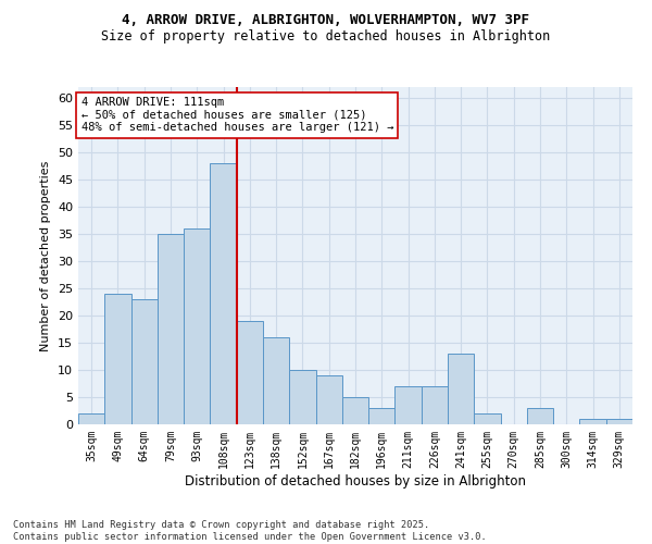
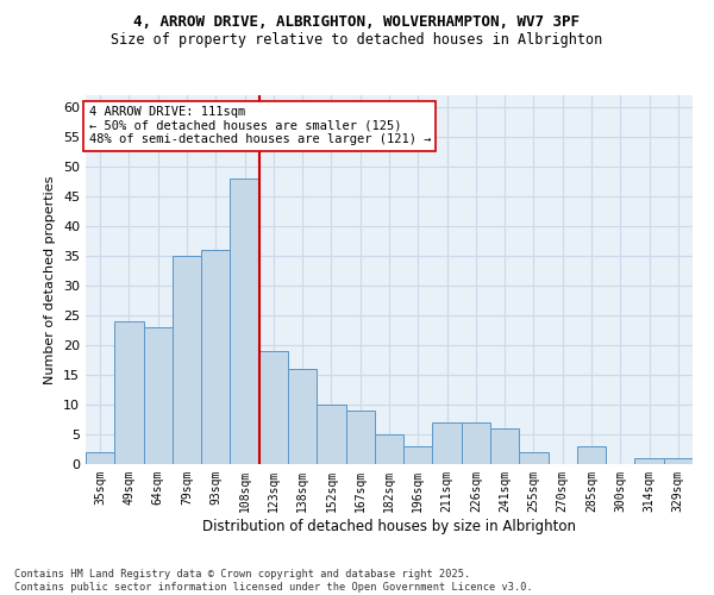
241sqm: 13 -> 6
